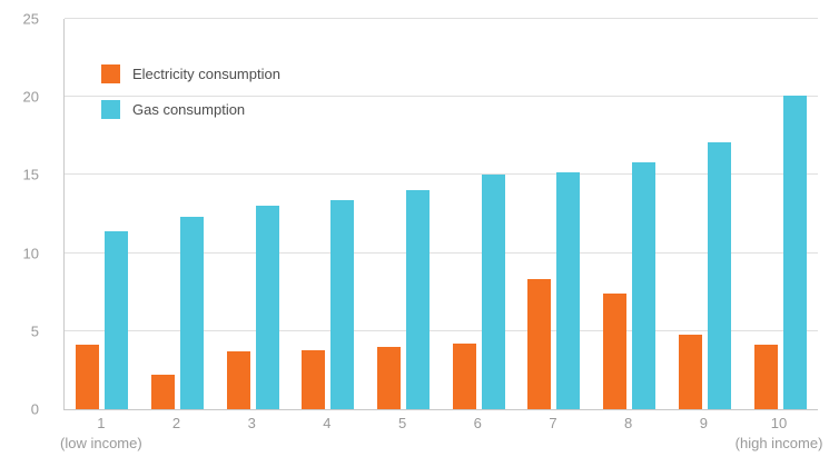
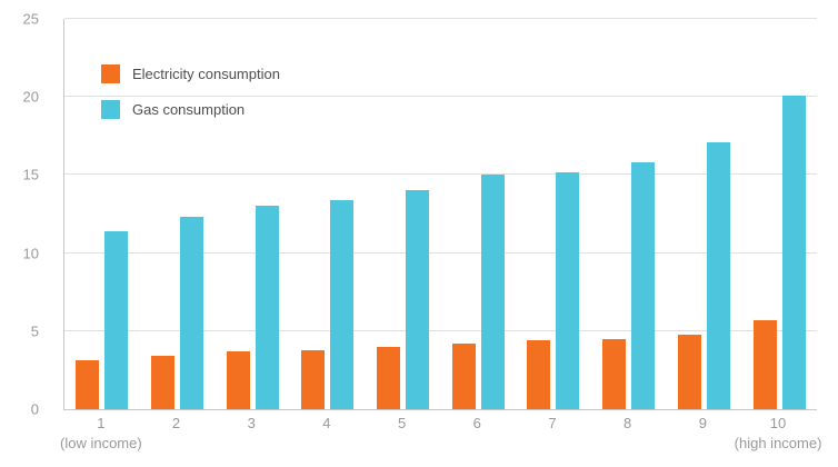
Electricity consumption/1: 4.1 -> 3.1
Electricity consumption/2: 2.2 -> 3.4
Electricity consumption/7: 8.3 -> 4.4
Electricity consumption/8: 7.4 -> 4.5
Electricity consumption/10: 4.1 -> 5.7
